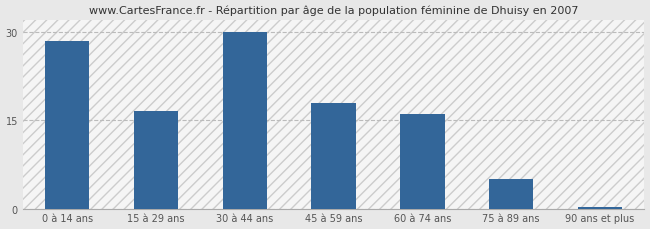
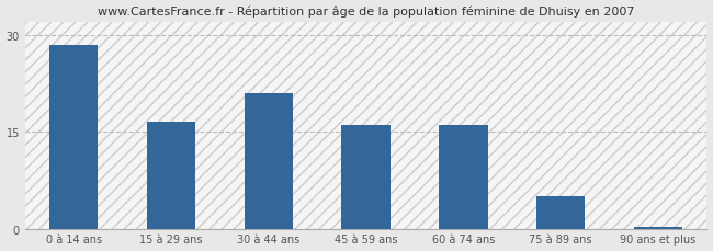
30 à 44 ans: 30.0 -> 21.0
45 à 59 ans: 18.0 -> 16.0
